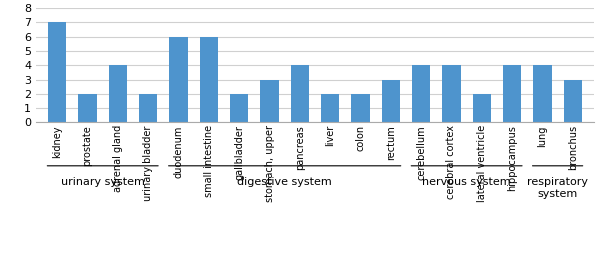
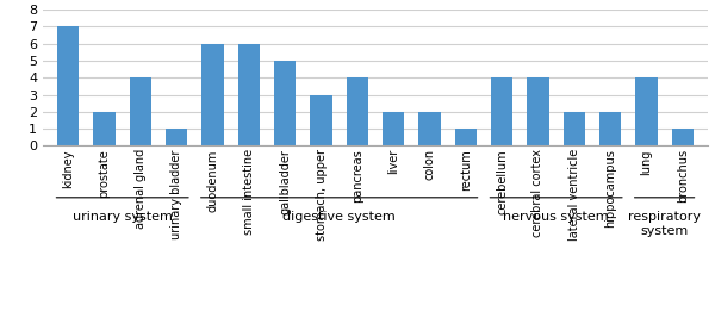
urinary bladder: 2 -> 1
gallbladder: 2 -> 5
rectum: 3 -> 1
hippocampus: 4 -> 2
bronchus: 3 -> 1
